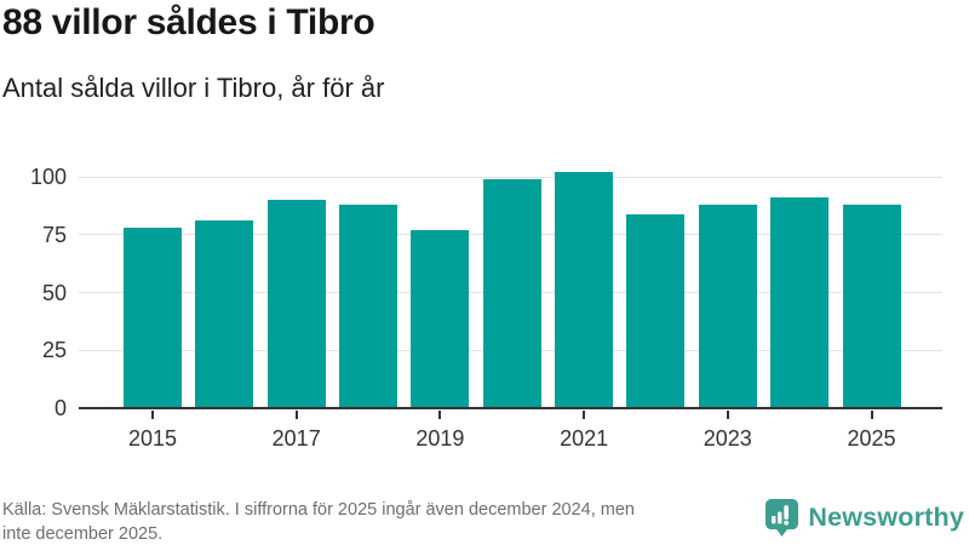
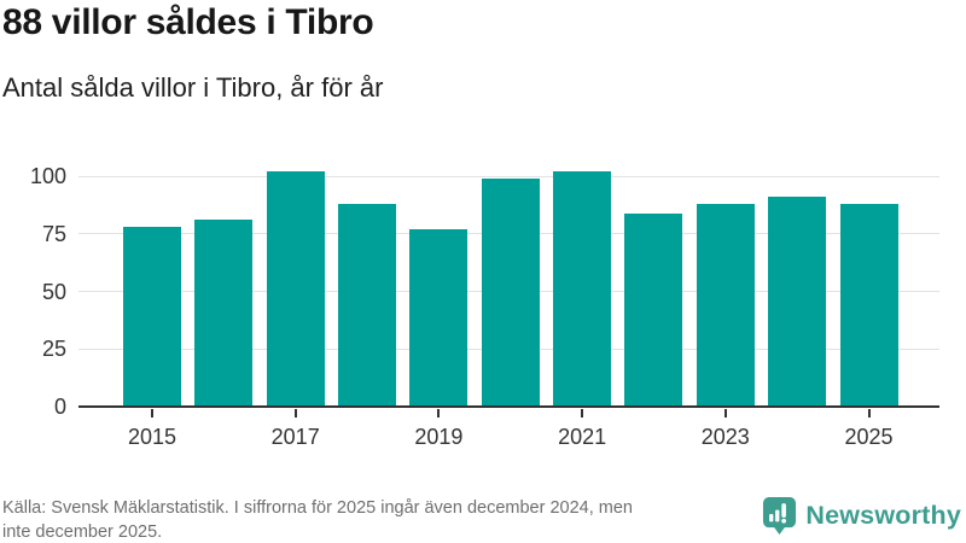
2017: 90 -> 102
